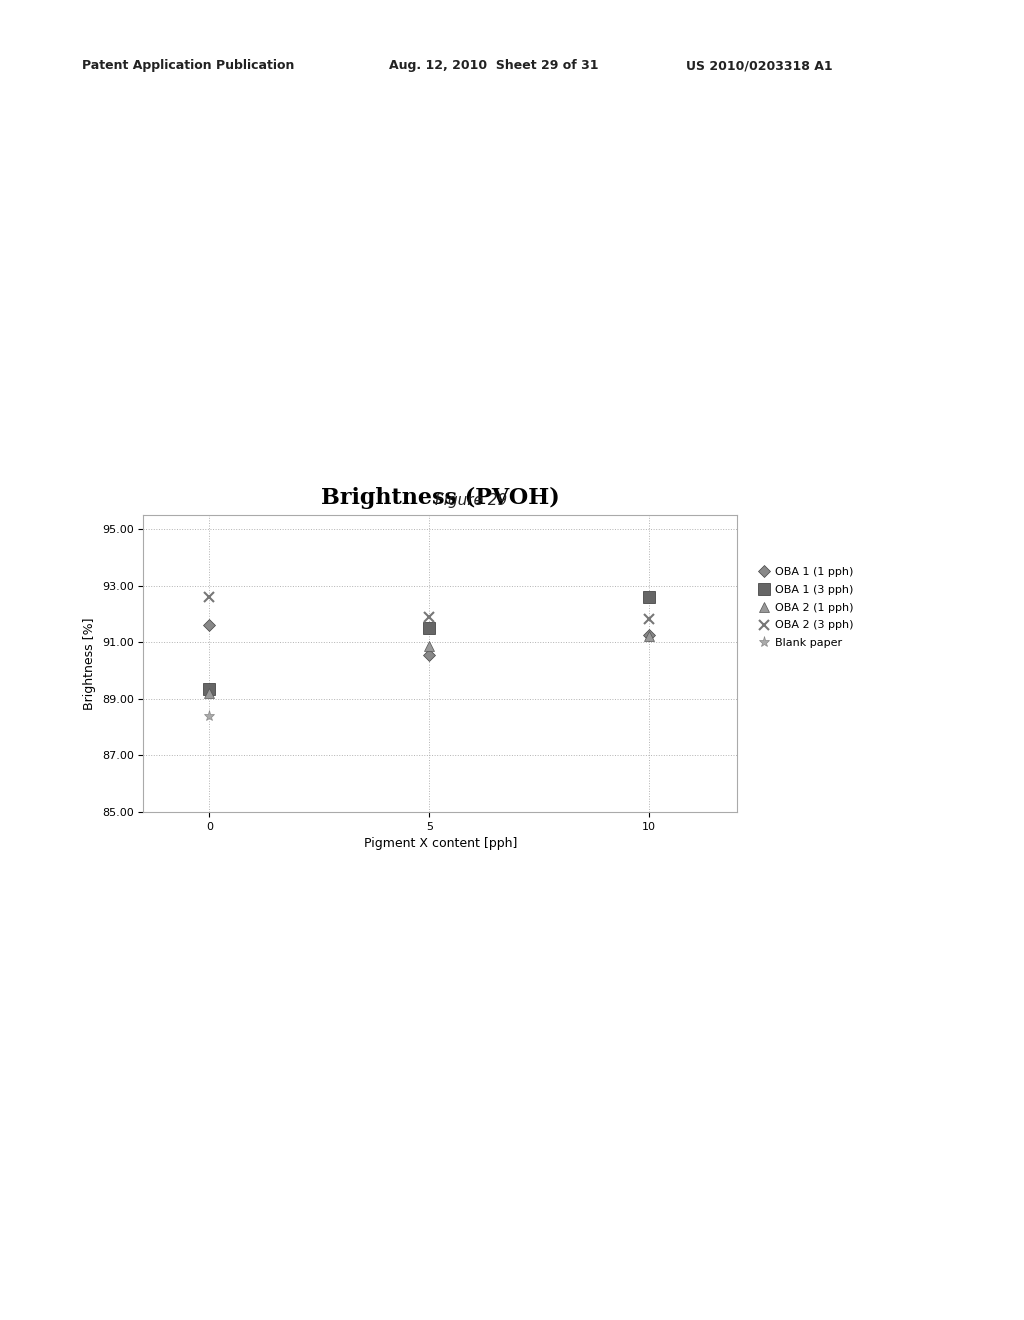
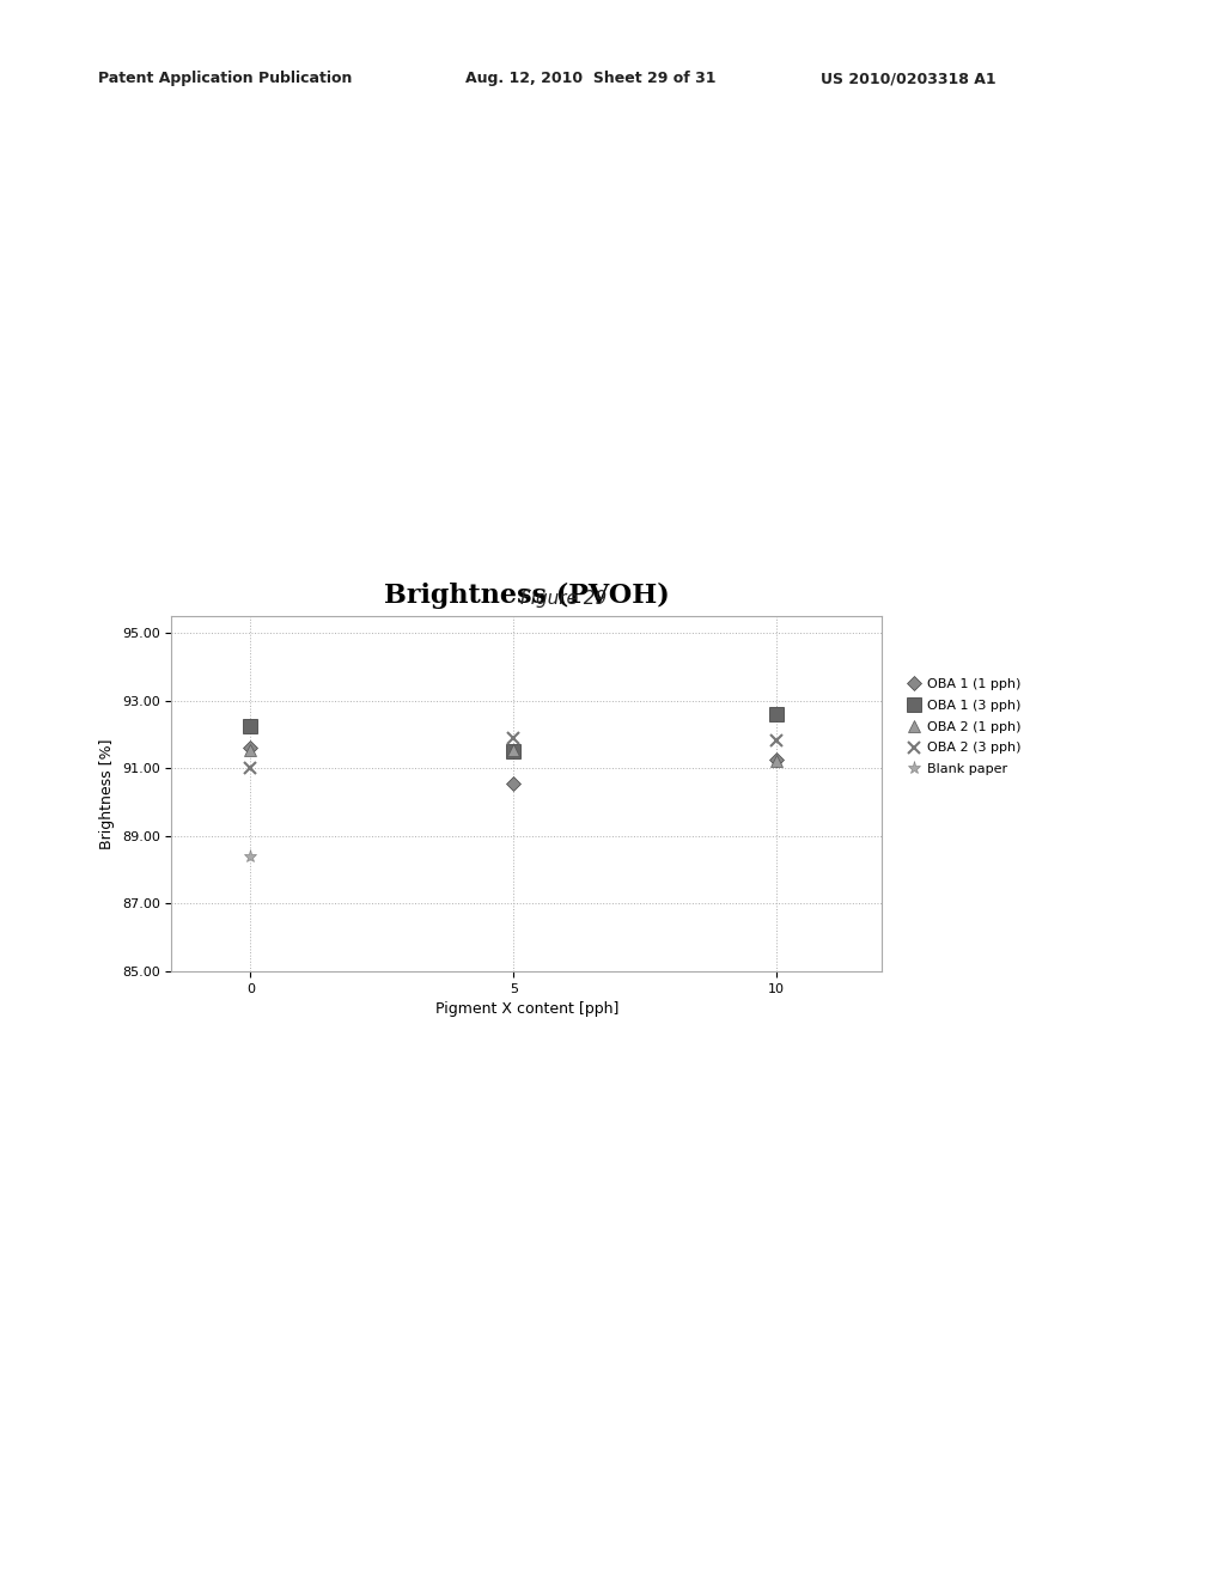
OBA 1 (3 pph)/0: 89.35 -> 92.25
OBA 2 (1 pph)/0: 89.20 -> 91.55
OBA 2 (3 pph)/0: 92.6 -> 91.0
OBA 2 (1 pph)/5: 90.85 -> 91.55
